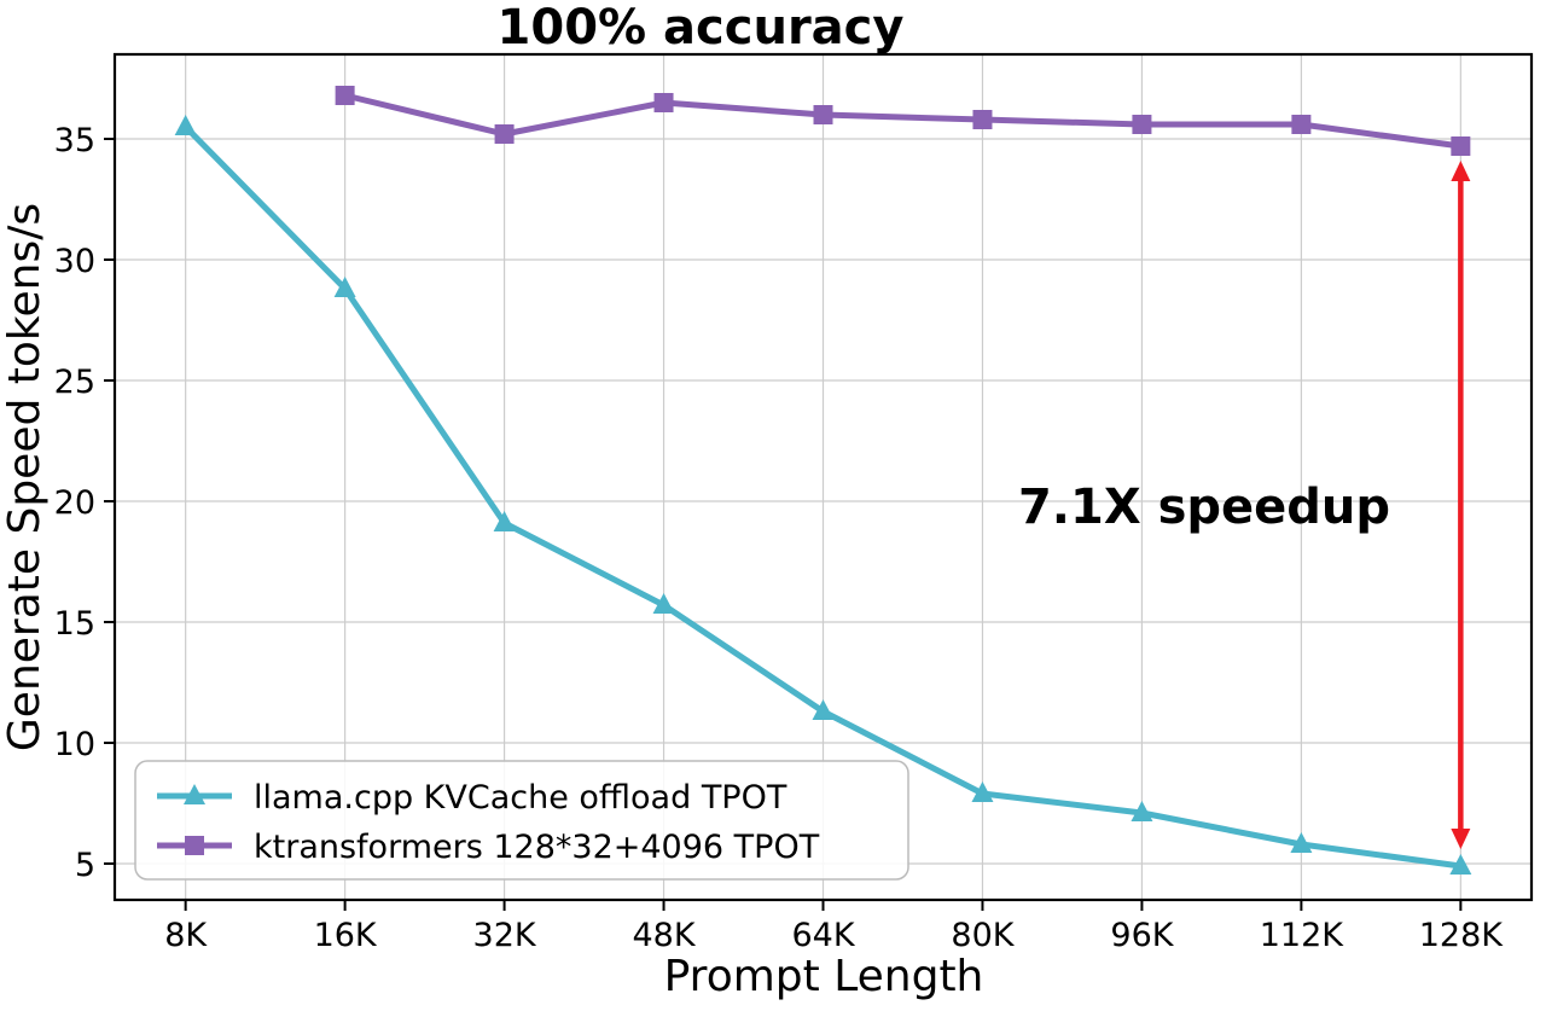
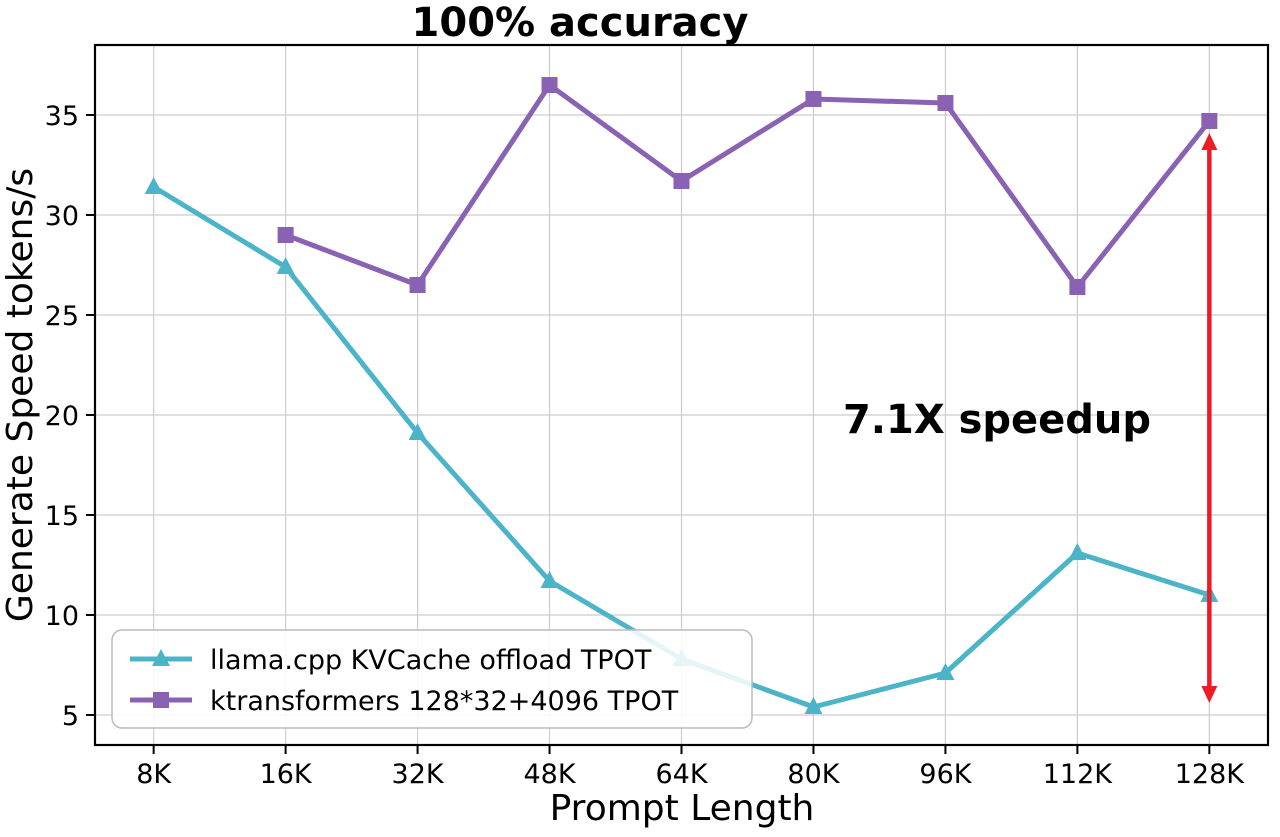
llama.cpp KVCache offload TPOT/8K: 35.5 -> 31.4
llama.cpp KVCache offload TPOT/16K: 28.8 -> 27.4
ktransformers 128*32+4096 TPOT/16K: 36.8 -> 29.0
ktransformers 128*32+4096 TPOT/32K: 35.2 -> 26.5
llama.cpp KVCache offload TPOT/48K: 15.7 -> 11.7
llama.cpp KVCache offload TPOT/64K: 11.3 -> 7.8
ktransformers 128*32+4096 TPOT/64K: 36.0 -> 31.7
llama.cpp KVCache offload TPOT/80K: 7.9 -> 5.4
llama.cpp KVCache offload TPOT/112K: 5.8 -> 13.1
ktransformers 128*32+4096 TPOT/112K: 35.6 -> 26.4
llama.cpp KVCache offload TPOT/128K: 4.9 -> 11.0
